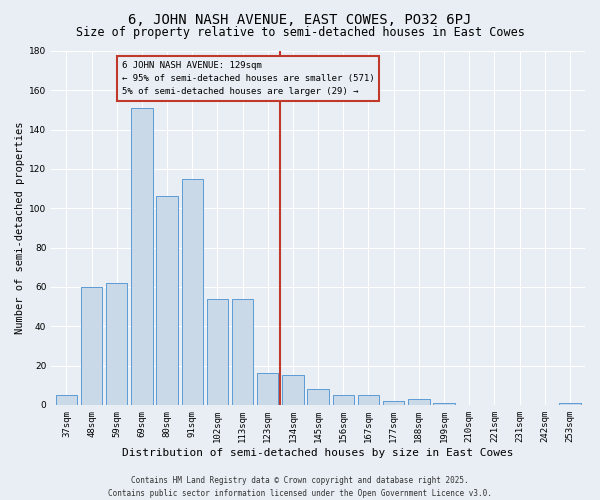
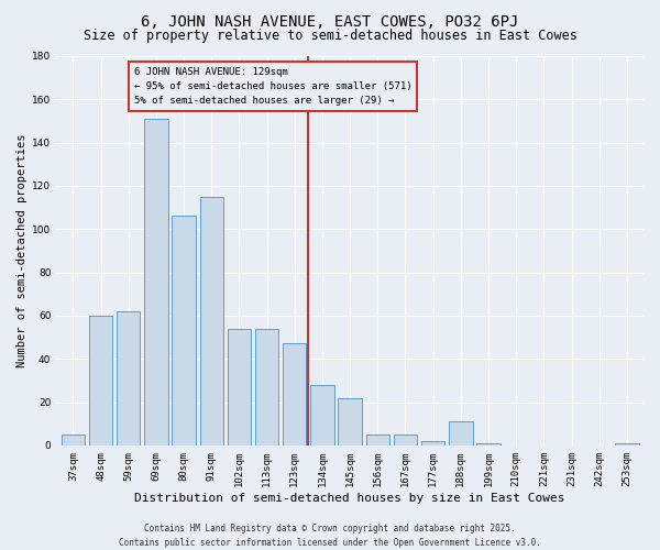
123sqm: 16 -> 47
134sqm: 15 -> 28
145sqm: 8 -> 22
188sqm: 3 -> 11
